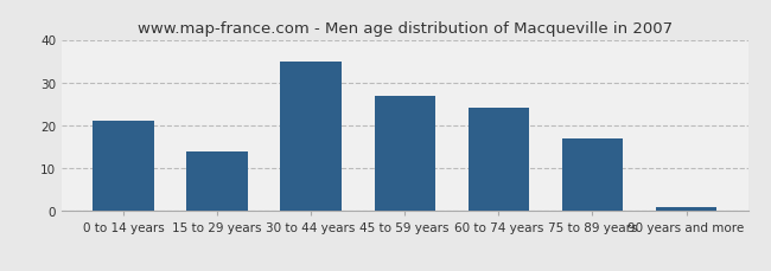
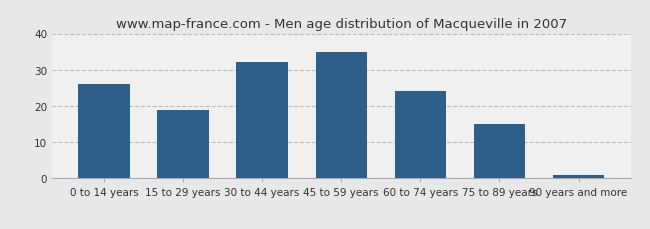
0 to 14 years: 21 -> 26
15 to 29 years: 14 -> 19
30 to 44 years: 35 -> 32
45 to 59 years: 27 -> 35
75 to 89 years: 17 -> 15
